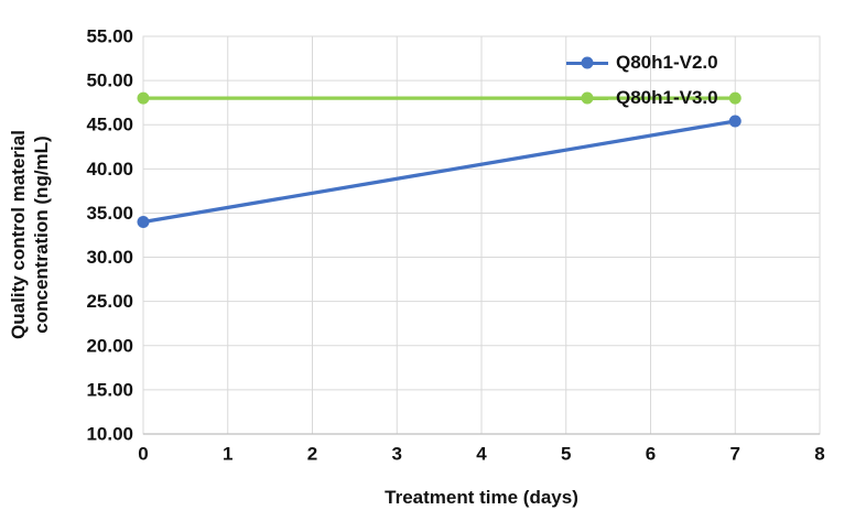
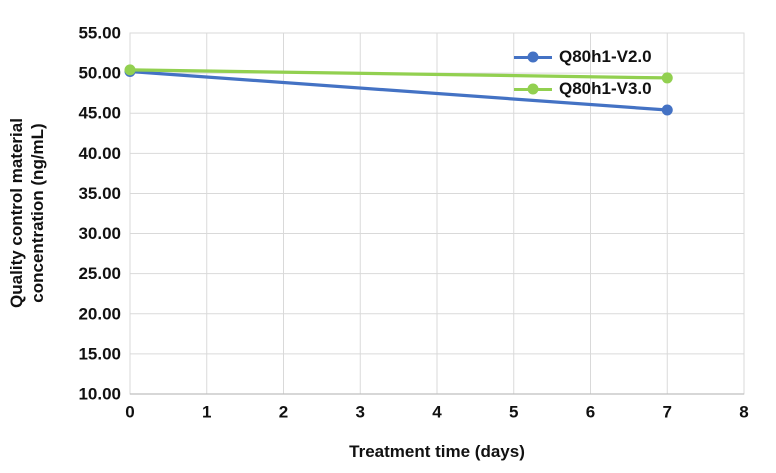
Q80h1-V2.0/0: 34 -> 50
Q80h1-V3.0/0: 48 -> 50
Q80h1-V3.0/7: 48 -> 49
